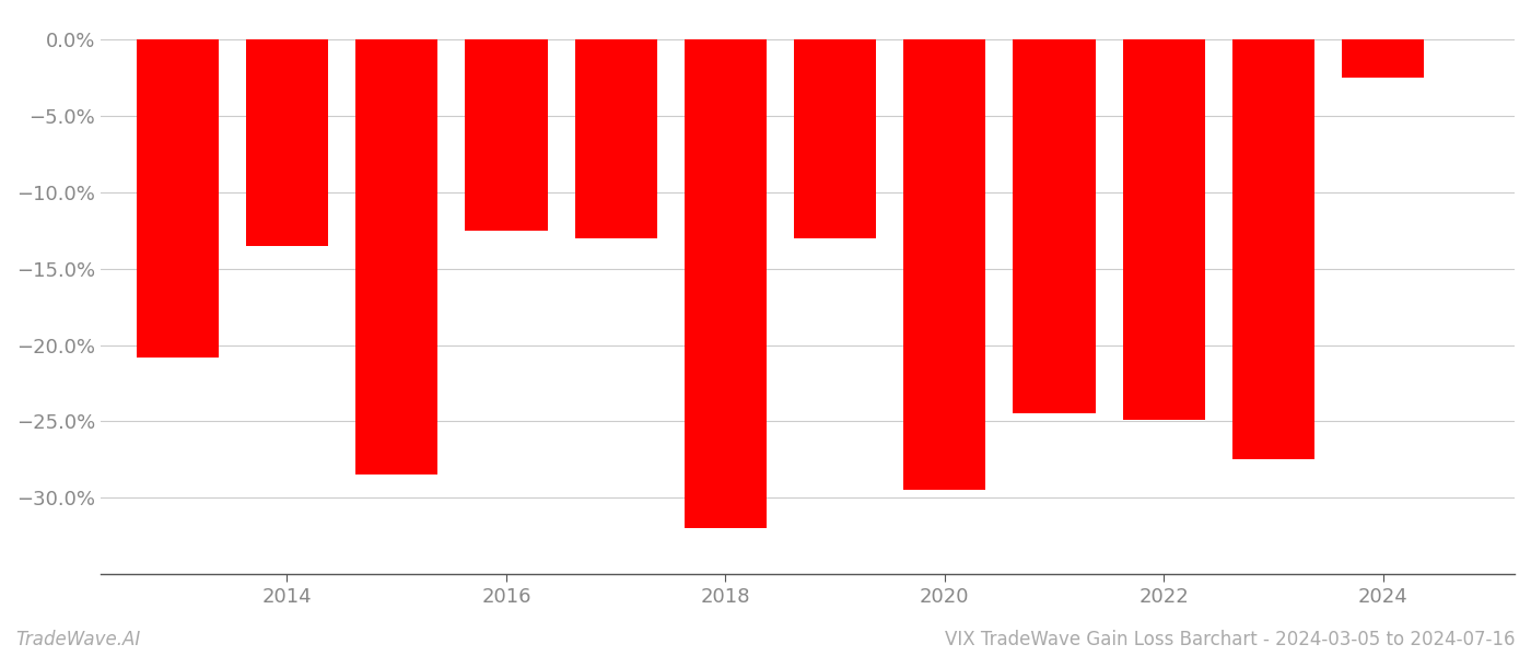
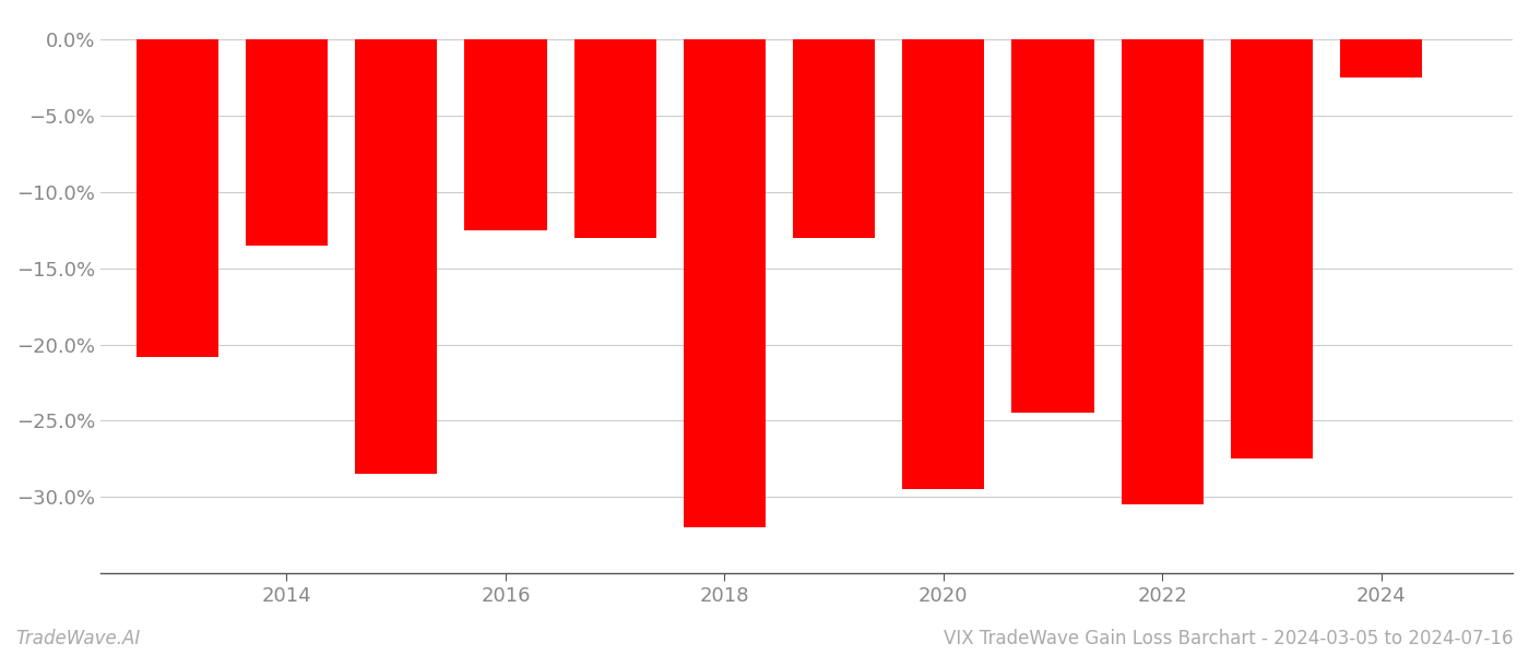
2022: -24.9% -> -30.5%
